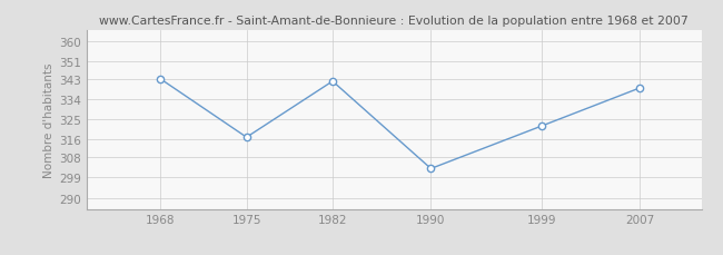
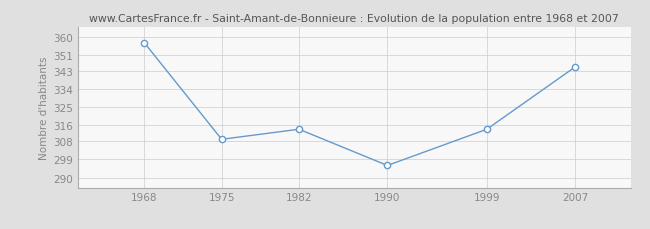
1968: 343 -> 357
1975: 317 -> 309
1982: 342 -> 314
1990: 303 -> 296
1999: 322 -> 314
2007: 339 -> 345
